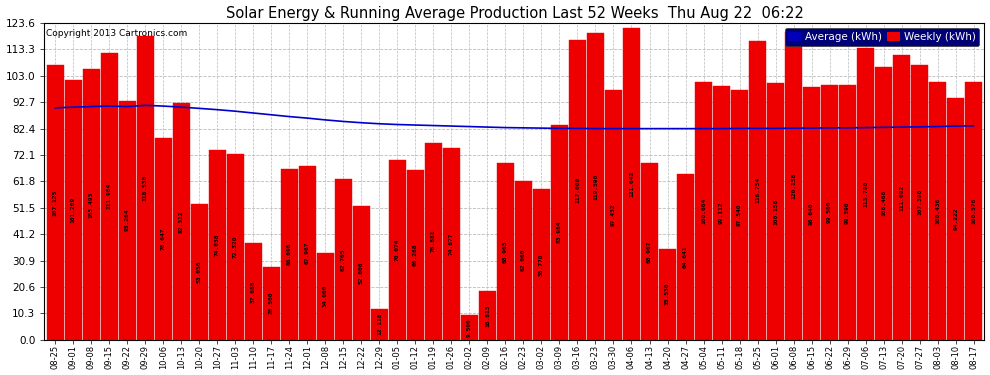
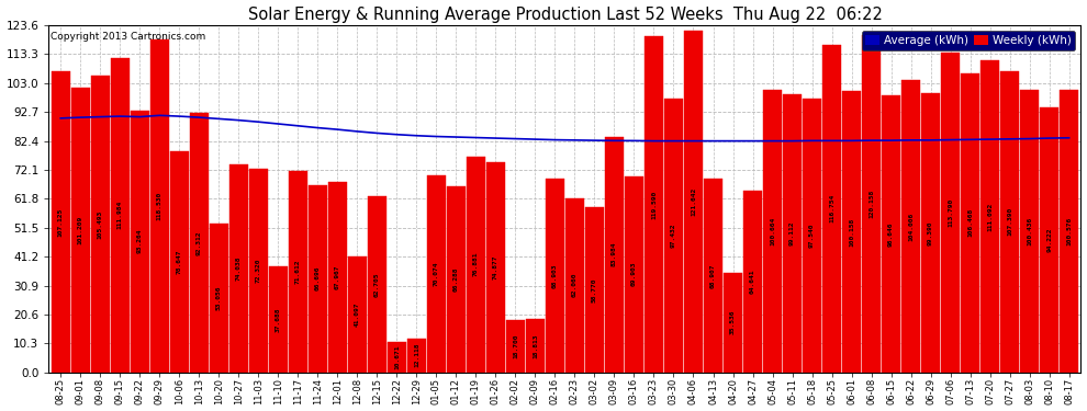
Weekly (kWh)/11-17: 28.5 -> 71.6
Weekly (kWh)/12-08: 34.0 -> 41.1
Weekly (kWh)/12-22: 52.0 -> 10.7
Weekly (kWh)/02-02: 9.5 -> 18.7
Weekly (kWh)/03-16: 117.0 -> 69.9
Weekly (kWh)/06-22: 99.5 -> 104.0
